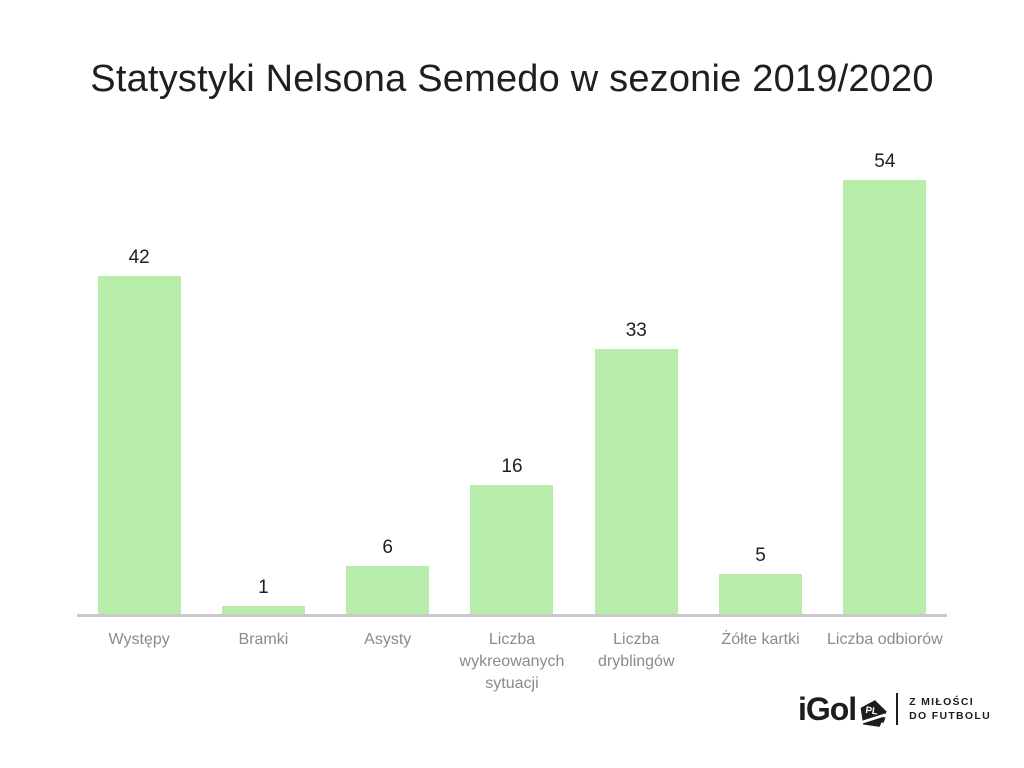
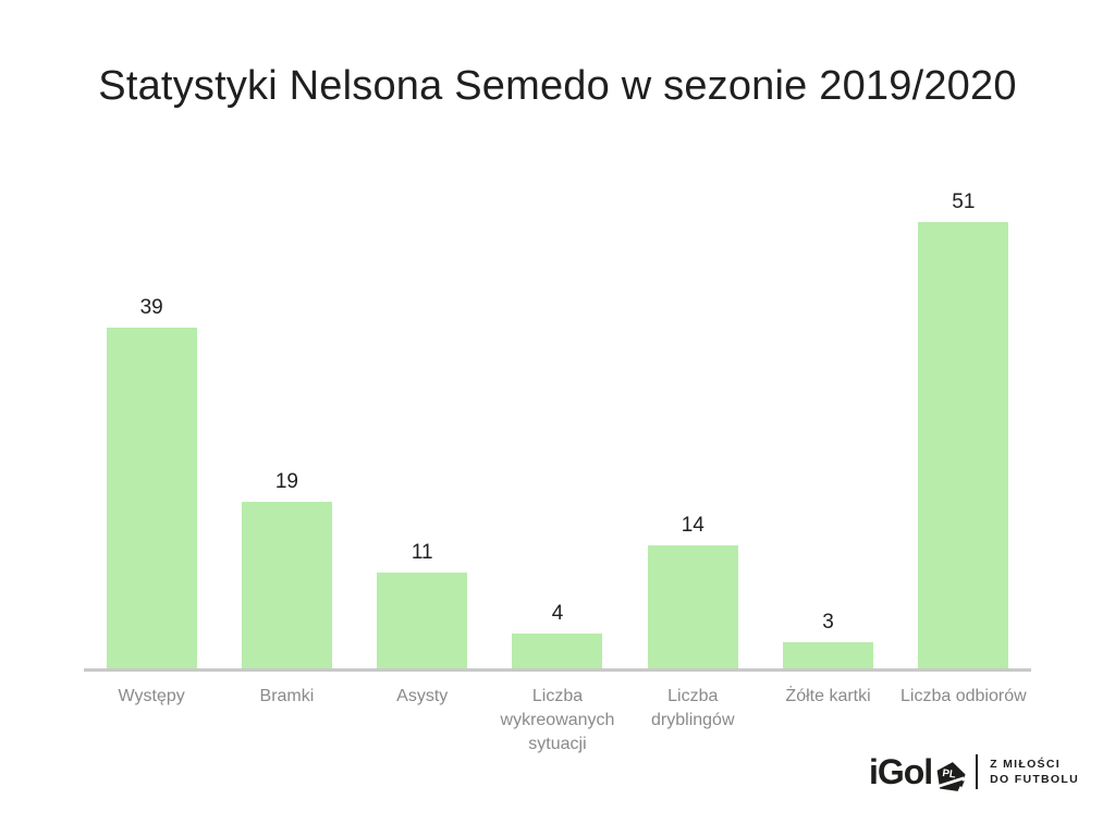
Występy: 42 -> 39
Bramki: 1 -> 19
Asysty: 6 -> 11
Liczba wykreowanych sytuacji: 16 -> 4
Liczba dryblingów: 33 -> 14
Żółte kartki: 5 -> 3
Liczba odbiorów: 54 -> 51
